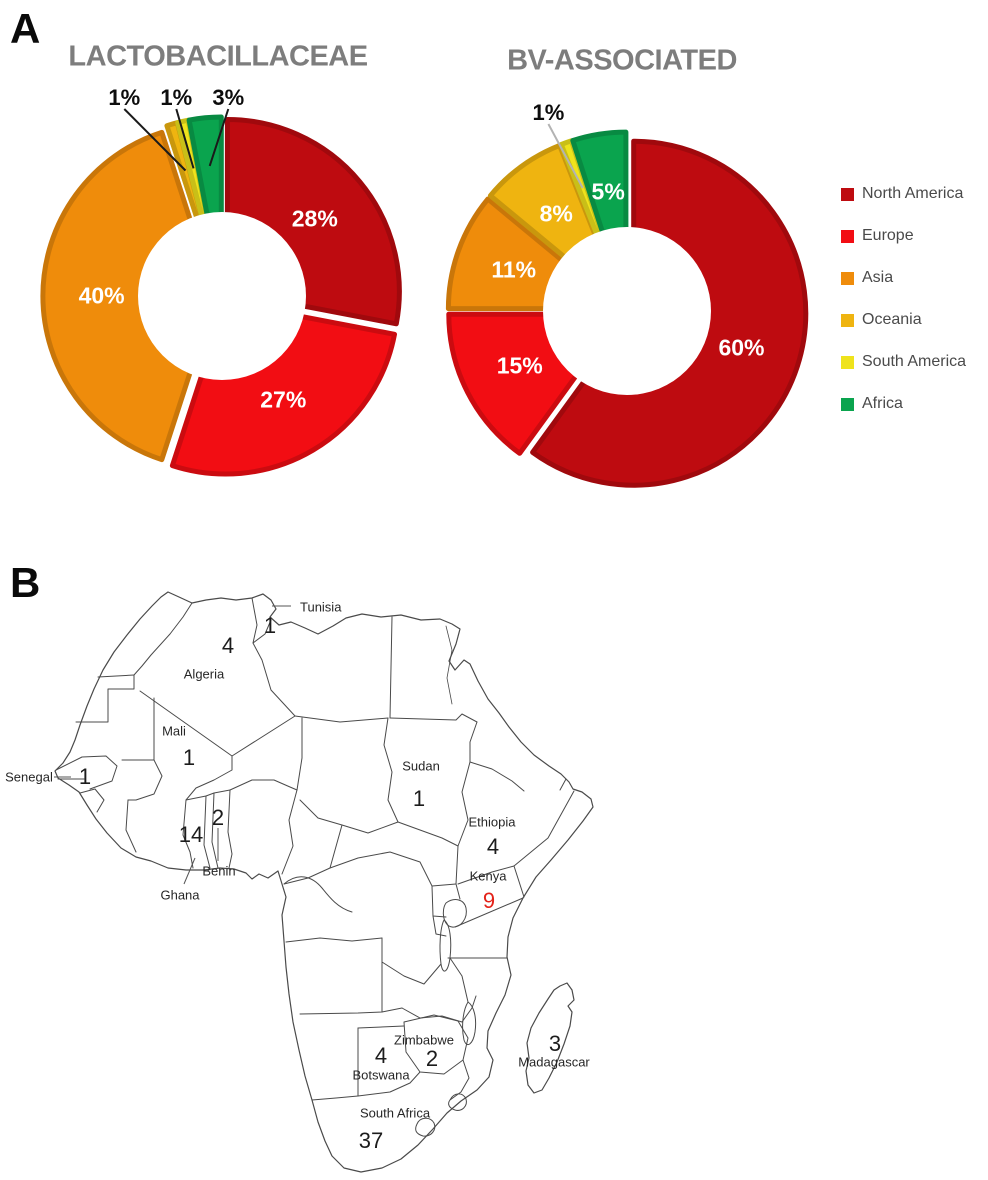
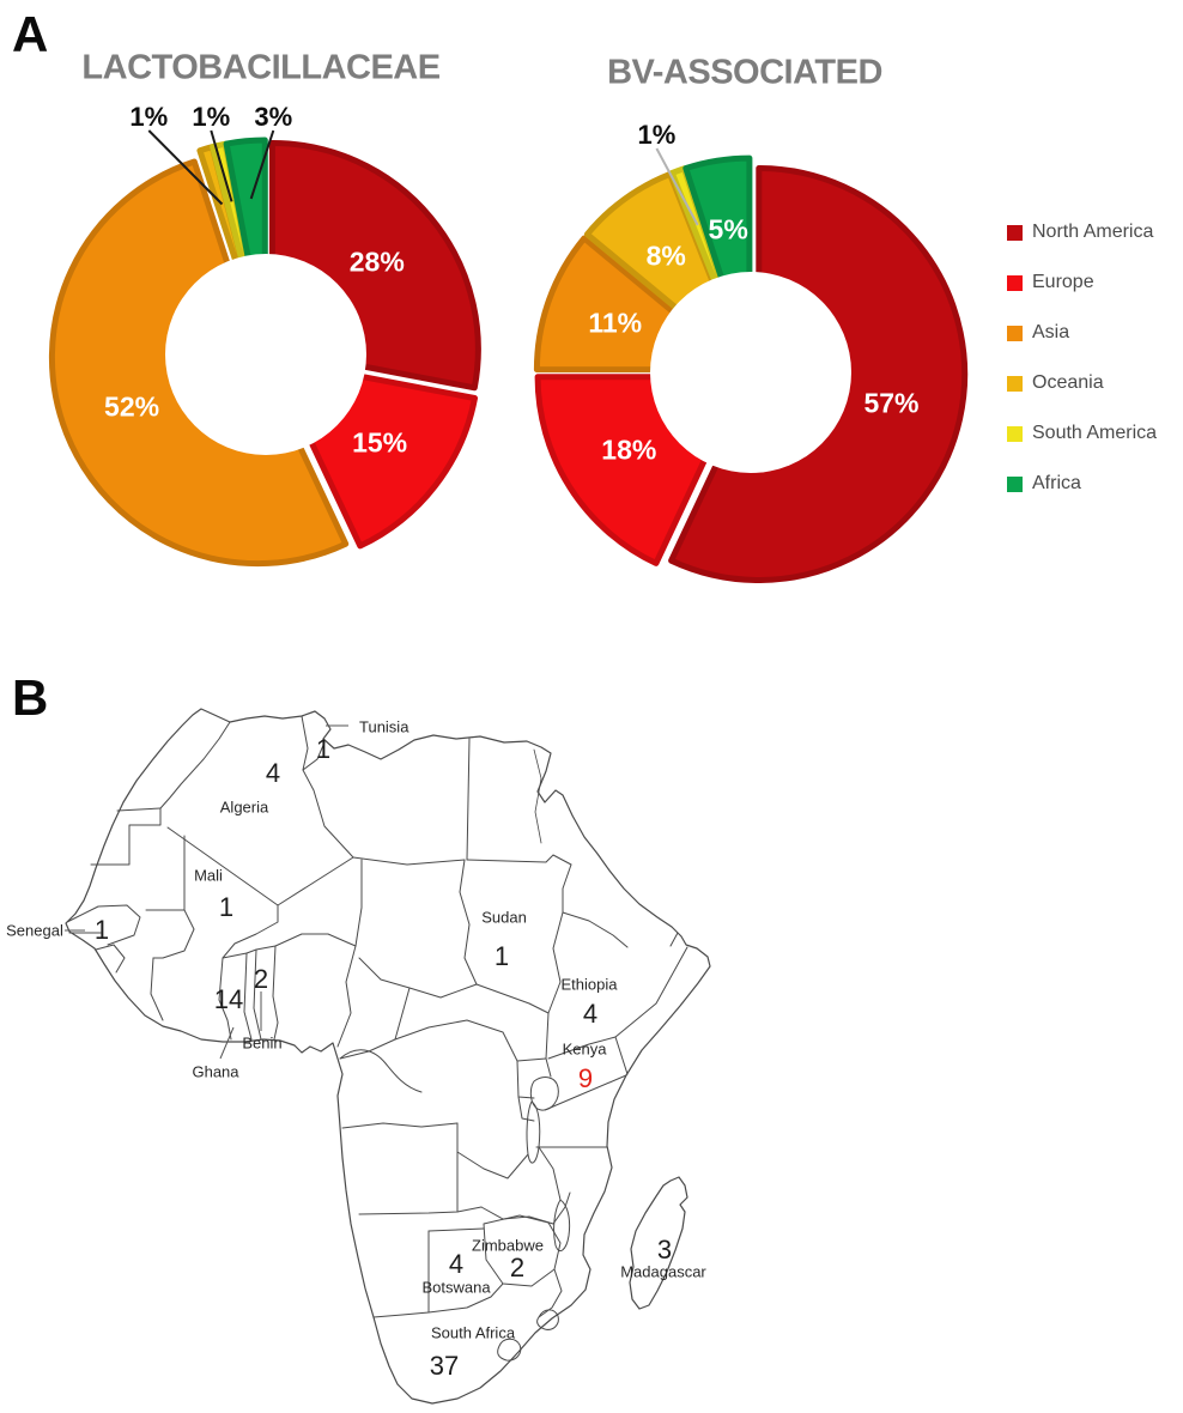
LACTOBACILLACEAE/Europe: 27% -> 15%
LACTOBACILLACEAE/Asia: 40% -> 52%
BV-ASSOCIATED/North America: 60% -> 57%
BV-ASSOCIATED/Europe: 15% -> 18%
